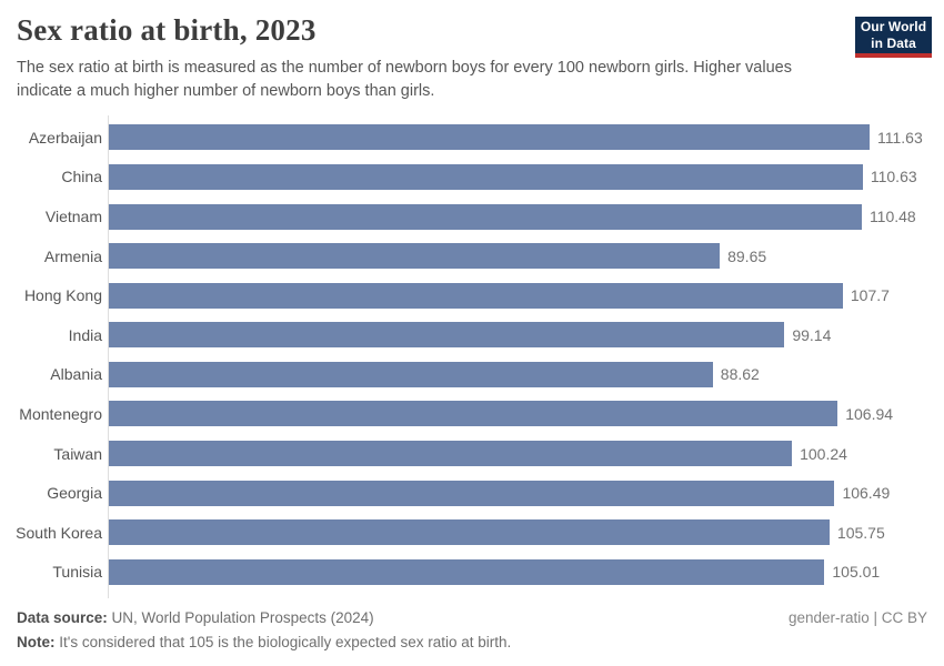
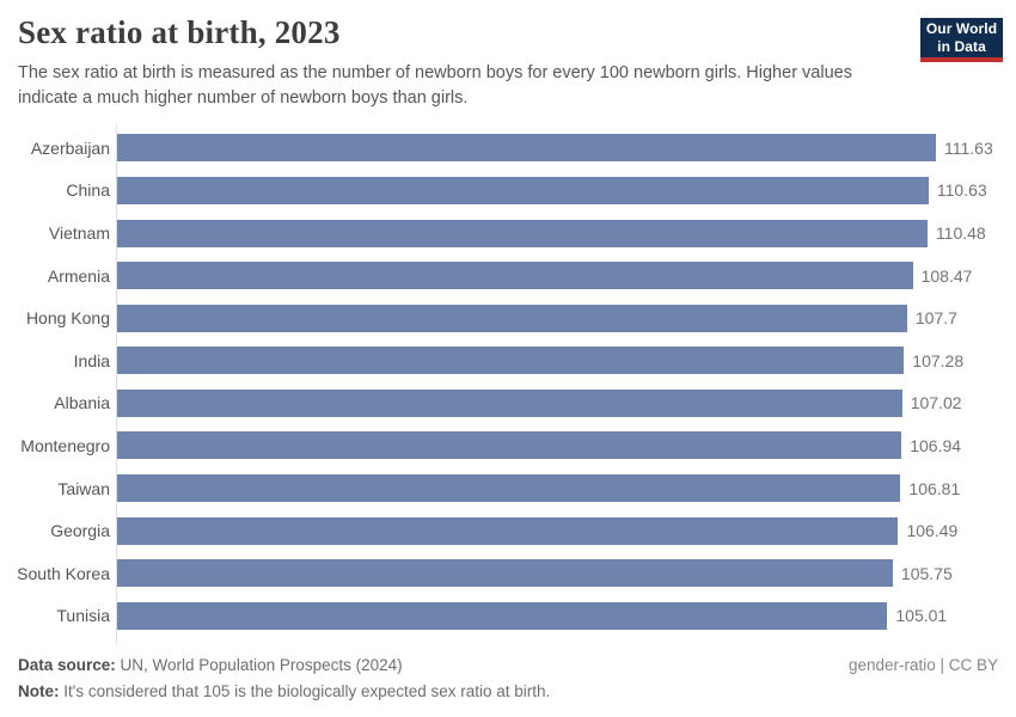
Armenia: 89.65 -> 108.47
India: 99.14 -> 107.28
Albania: 88.62 -> 107.02
Taiwan: 100.24 -> 106.81
